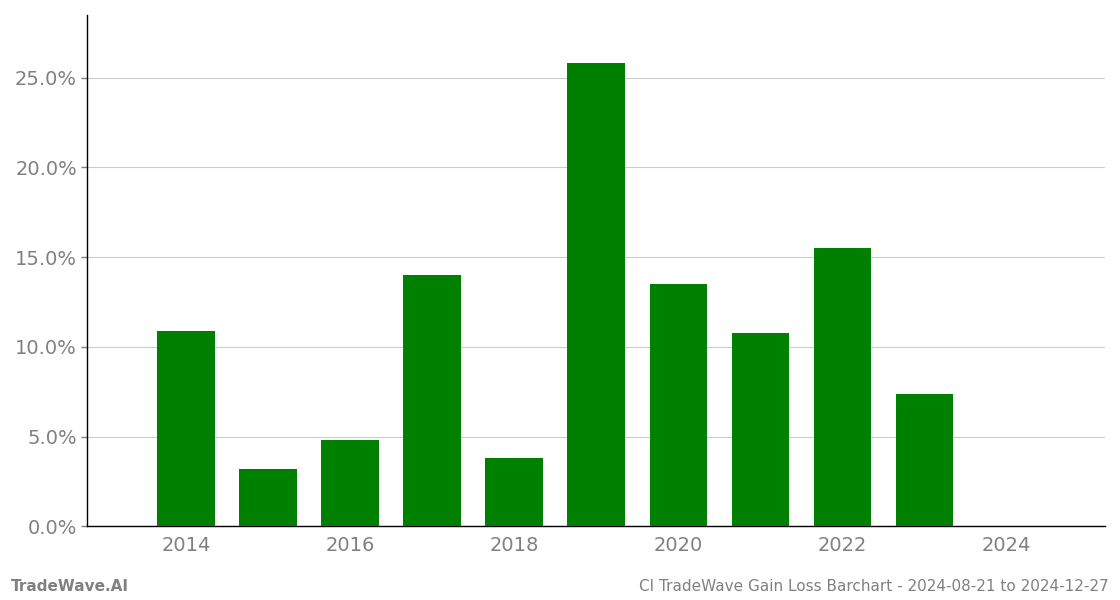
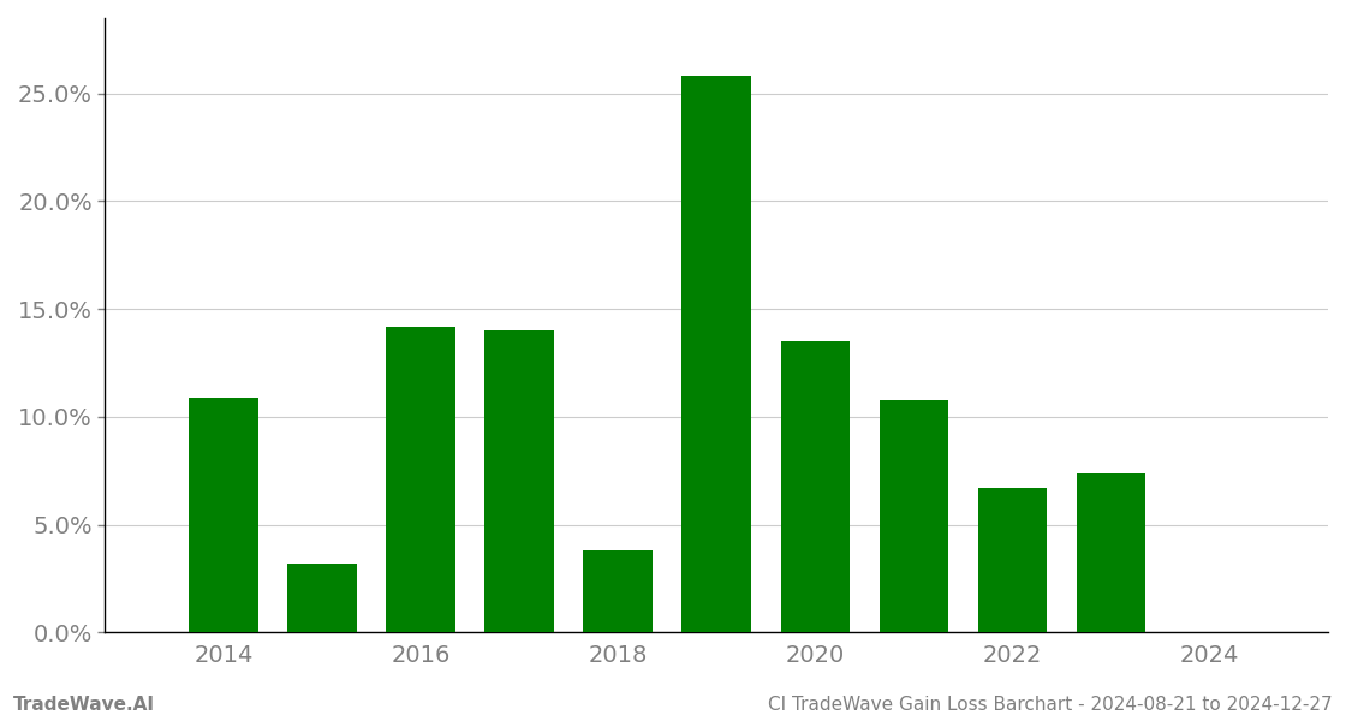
2016: 4.8% -> 14.2%
2022: 15.5% -> 6.7%
